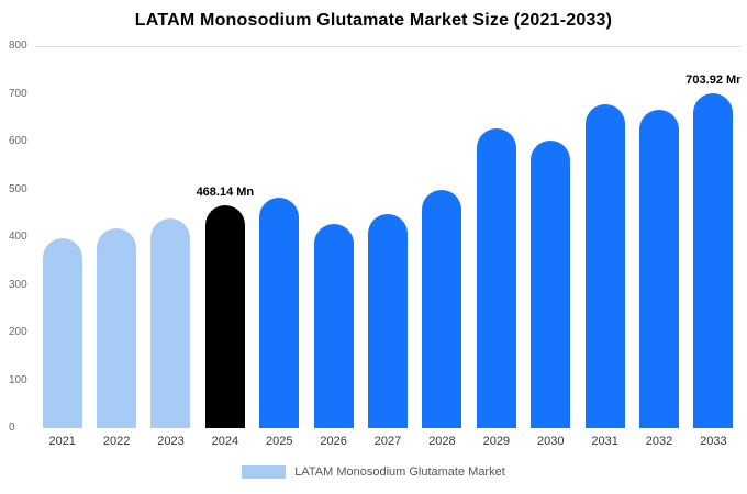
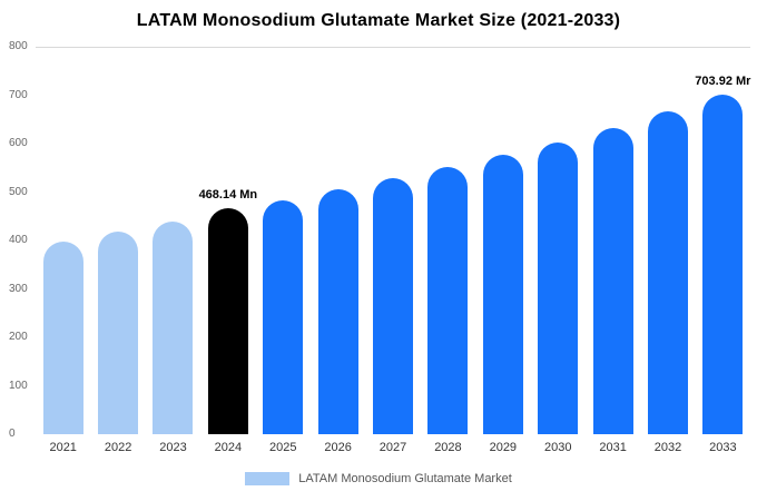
2026: 430 -> 510
2027: 450 -> 530
2028: 500 -> 550
2029: 630 -> 580
2031: 680 -> 640
